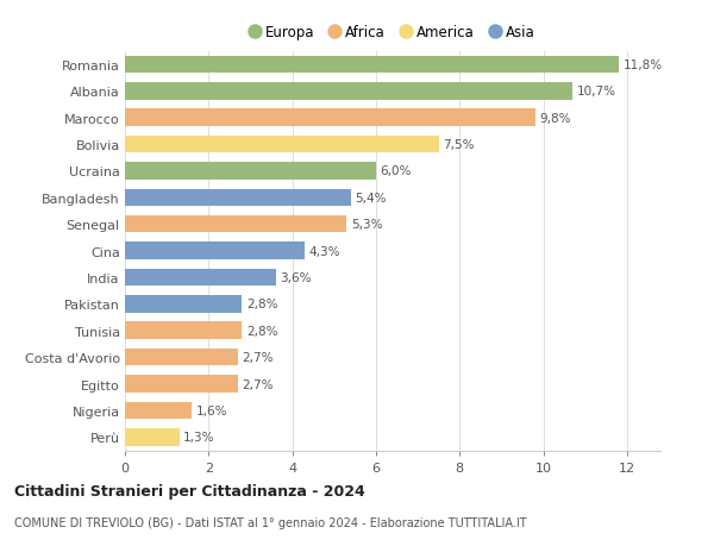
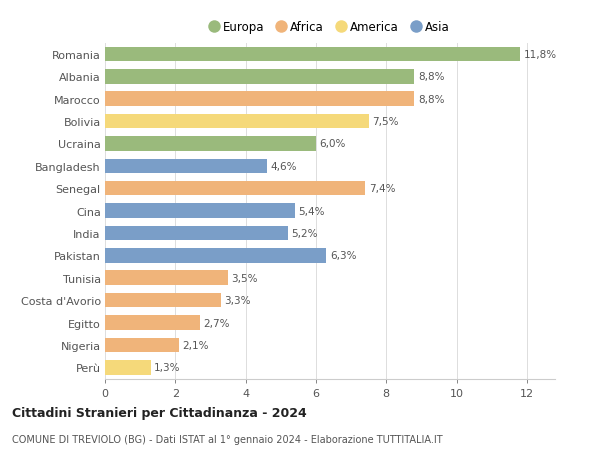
Albania: 10,7% -> 8,8%
Marocco: 9,8% -> 8,8%
Bangladesh: 5,4% -> 4,6%
Senegal: 5,3% -> 7,4%
Cina: 4,3% -> 5,4%
India: 3,6% -> 5,2%
Pakistan: 2,8% -> 6,3%
Tunisia: 2,8% -> 3,5%
Costa d'Avorio: 2,7% -> 3,3%
Nigeria: 1,6% -> 2,1%
